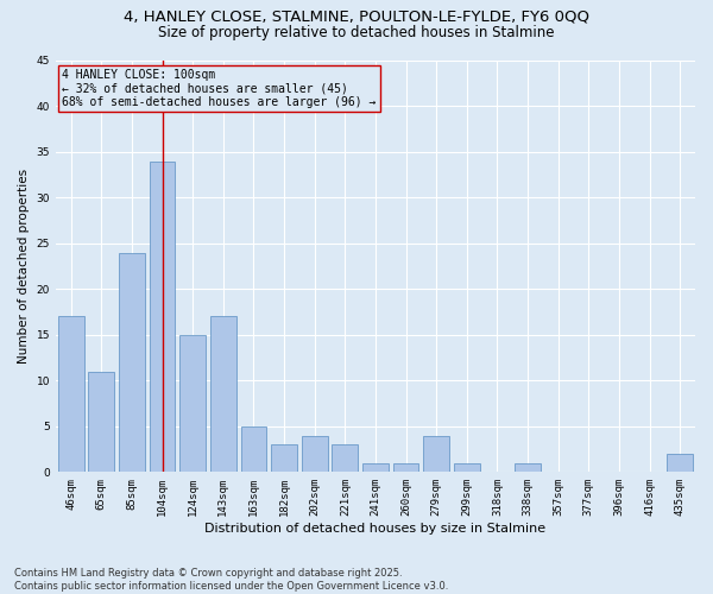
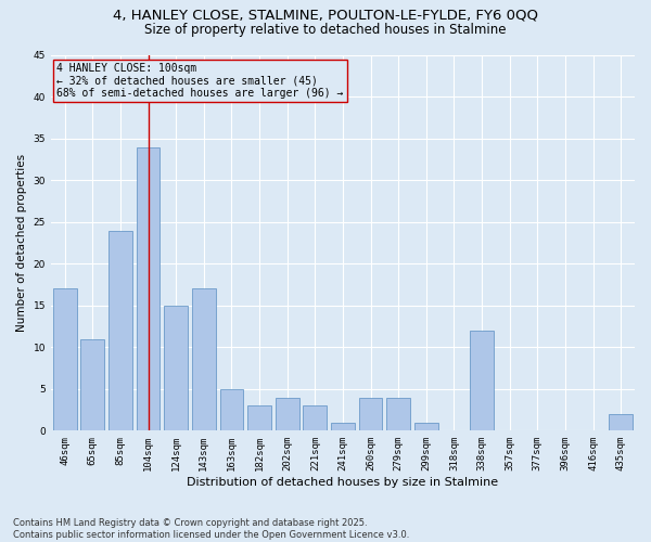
260sqm: 1 -> 4
338sqm: 1 -> 12
